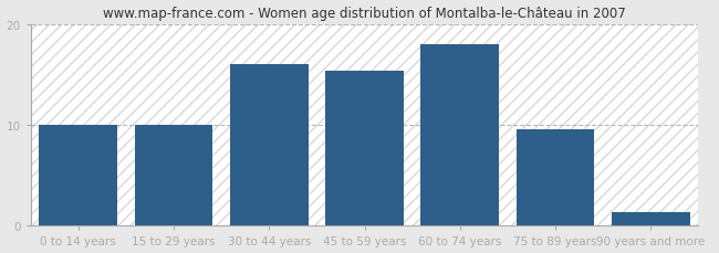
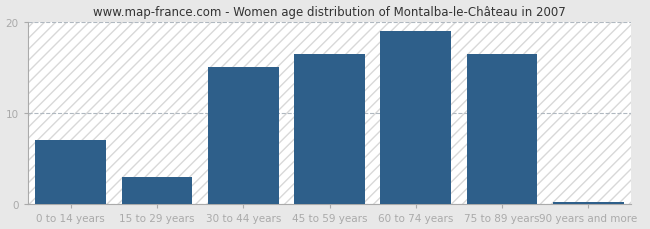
0 to 14 years: 10.0 -> 7.0
15 to 29 years: 10.0 -> 3.0
30 to 44 years: 16.0 -> 15.0
45 to 59 years: 15.4 -> 16.5
60 to 74 years: 18.0 -> 19.0
75 to 89 years: 9.6 -> 16.5
90 years and more: 1.4 -> 0.3
